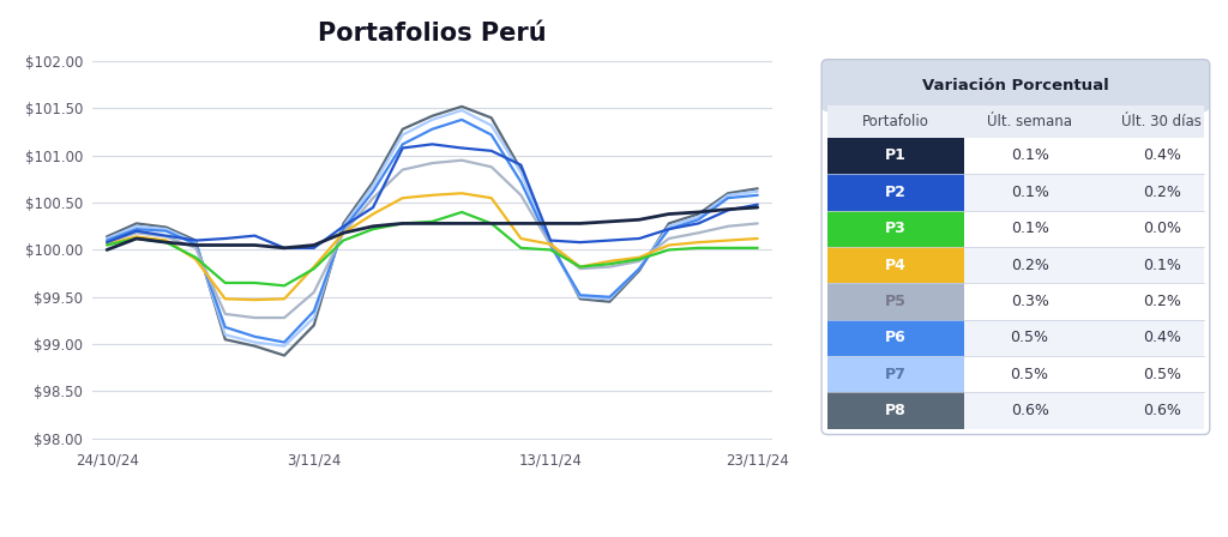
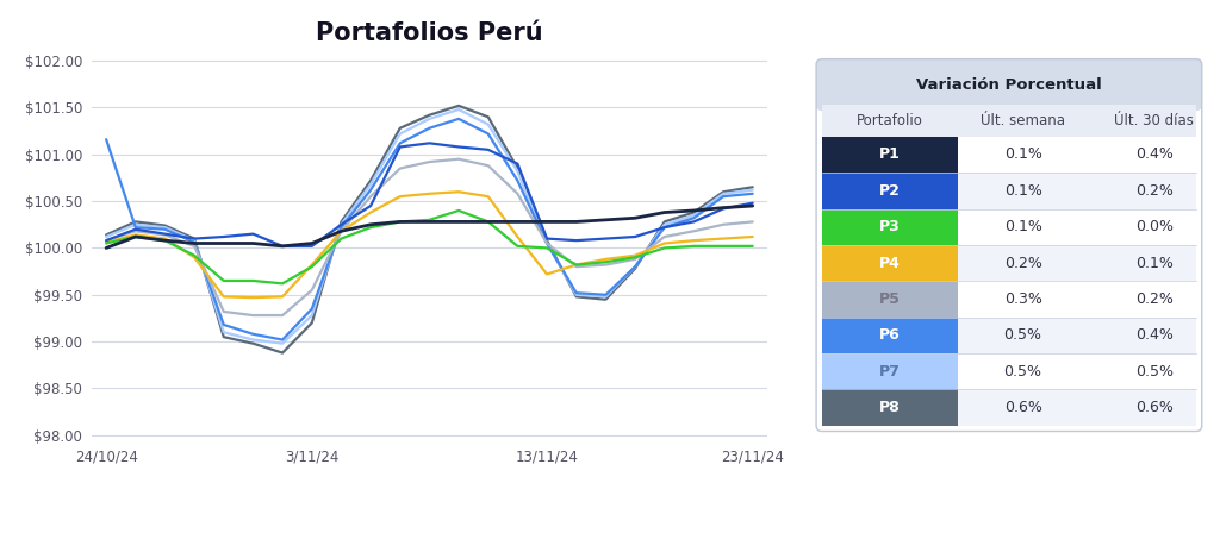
P6/24/10/24: $100.10 -> $101.16
P4/13/11/24: $100.06 -> $99.72
